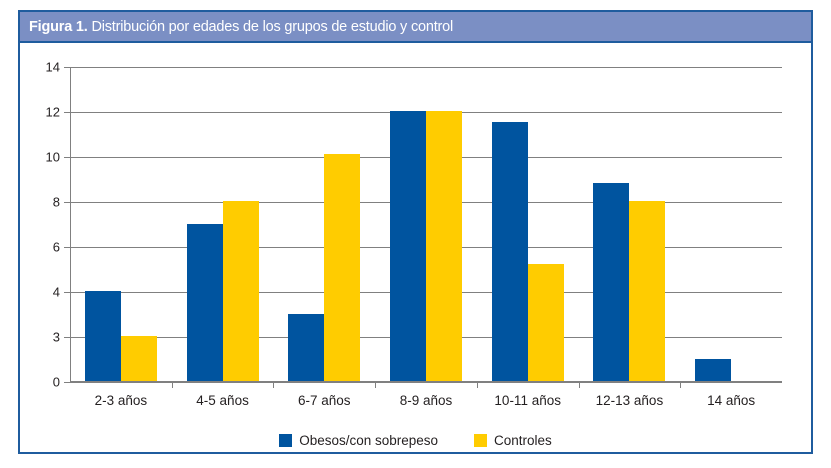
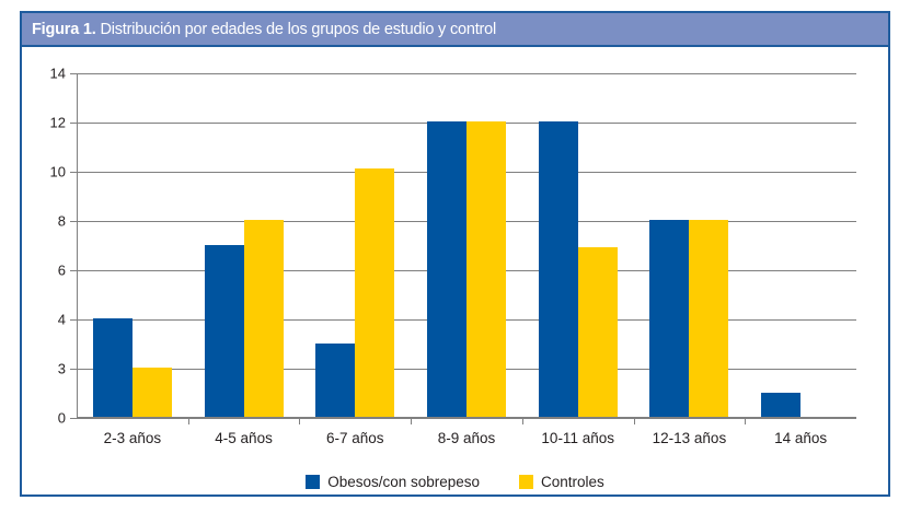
Obesos/con sobrepeso/10-11 años: 11.5 -> 12.0
Controles/10-11 años: 5.2 -> 6.9
Obesos/con sobrepeso/12-13 años: 8.8 -> 8.0
